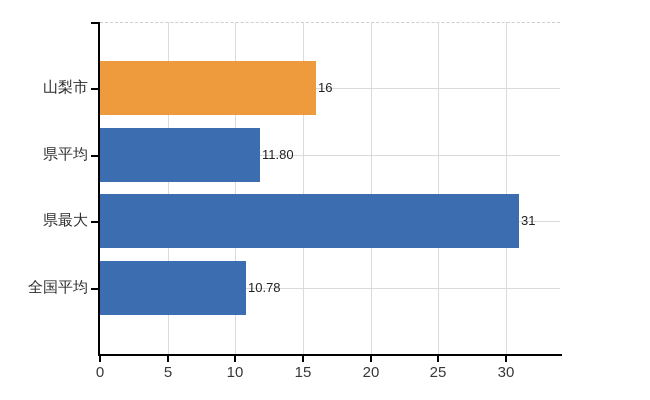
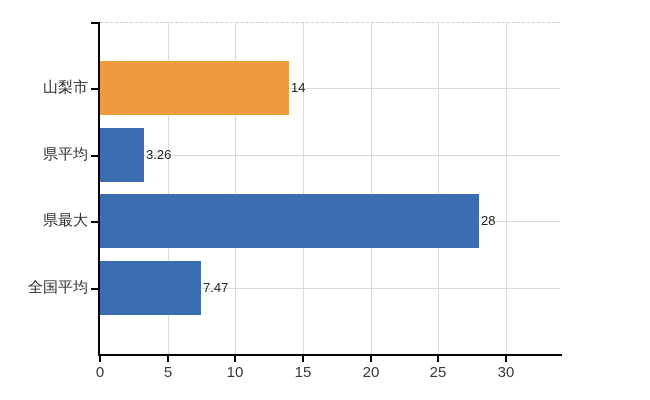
山梨市: 16 -> 14
県平均: 11.80 -> 3.26
県最大: 31 -> 28
全国平均: 10.78 -> 7.47
